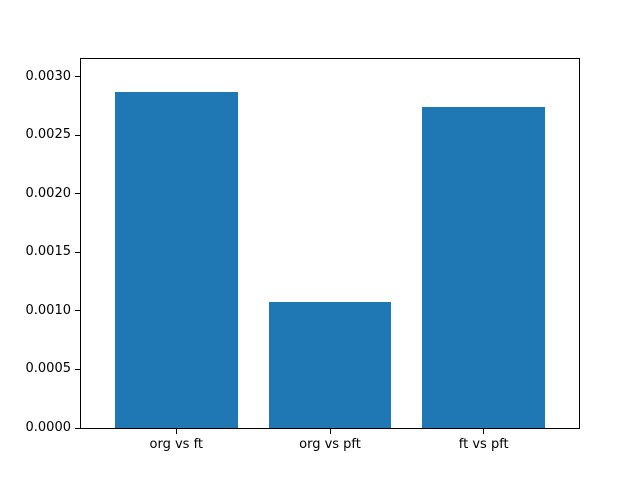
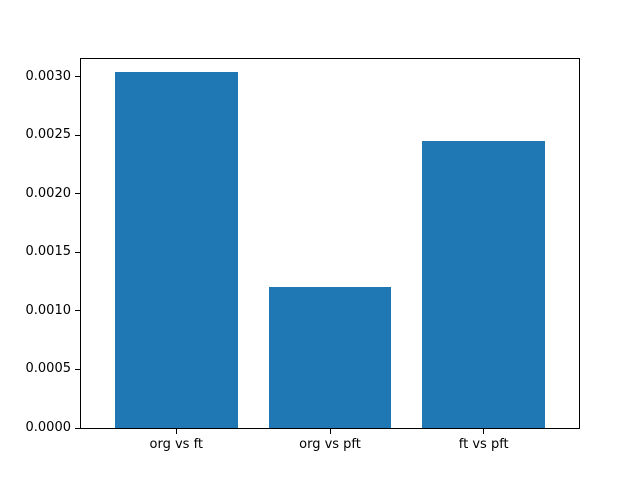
org vs ft: 0.00287 -> 0.00304
org vs pft: 0.00108 -> 0.00120
ft vs pft: 0.00274 -> 0.00245
